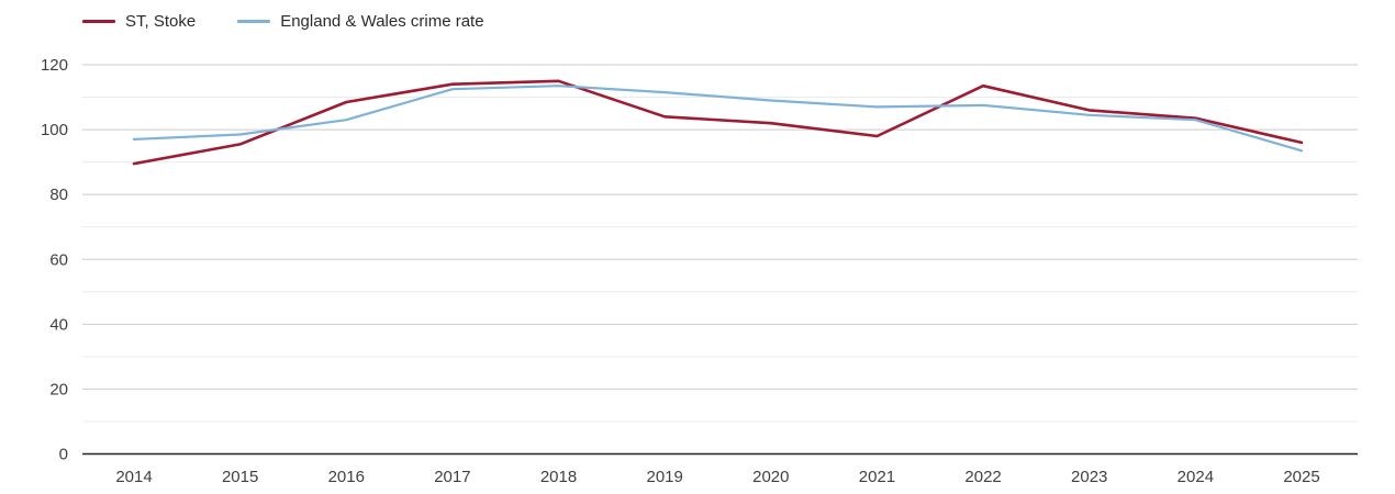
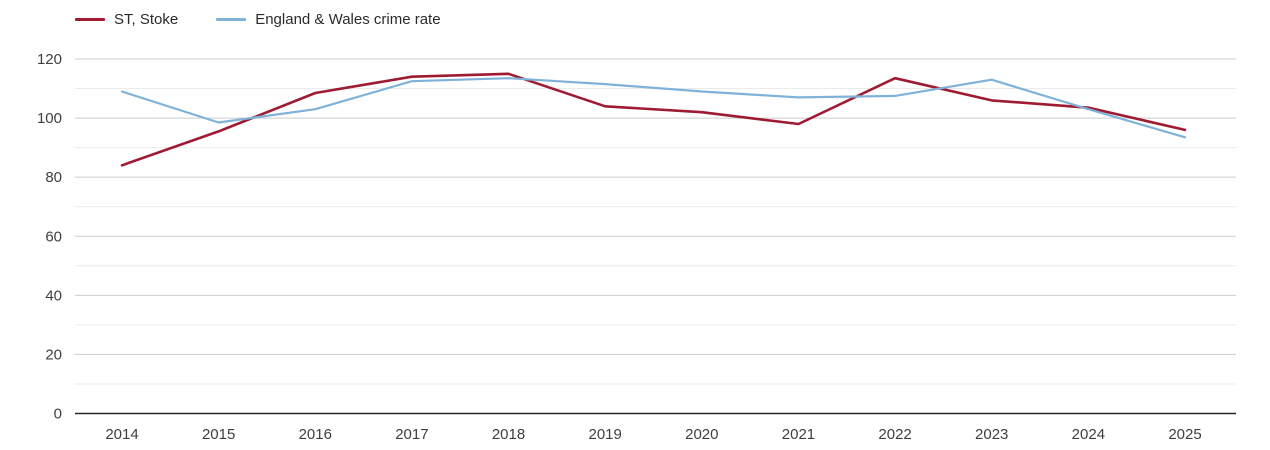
ST, Stoke/2014: 90 -> 84
England & Wales crime rate/2014: 97 -> 109
England & Wales crime rate/2023: 104 -> 113
